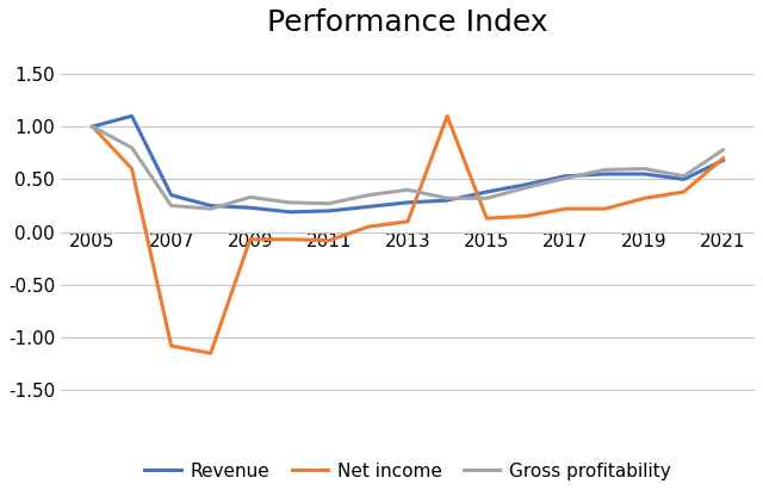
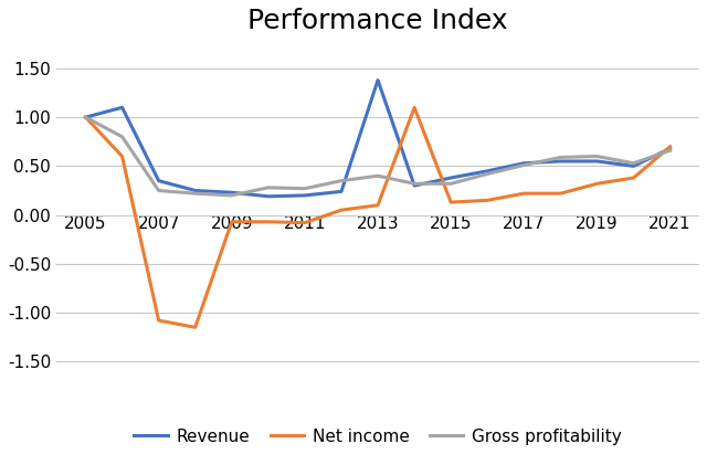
Gross profitability/2009: 0.33 -> 0.20
Revenue/2013: 0.28 -> 1.38
Gross profitability/2021: 0.78 -> 0.66
